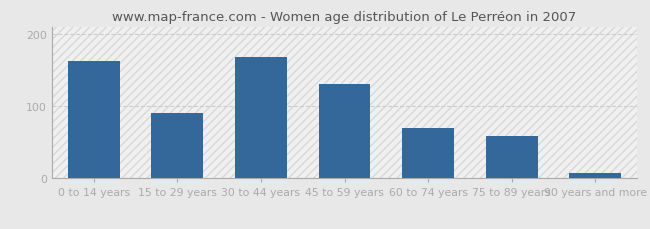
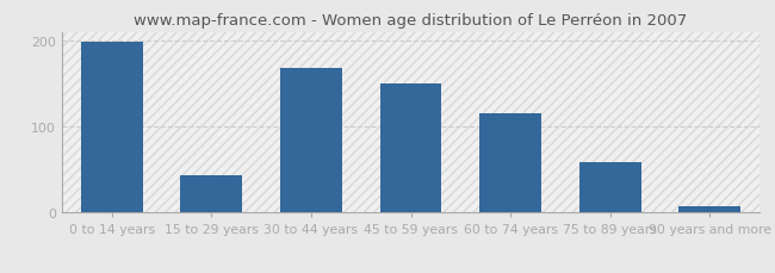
0 to 14 years: 162 -> 198
15 to 29 years: 91 -> 44
45 to 59 years: 130 -> 150
60 to 74 years: 70 -> 116
